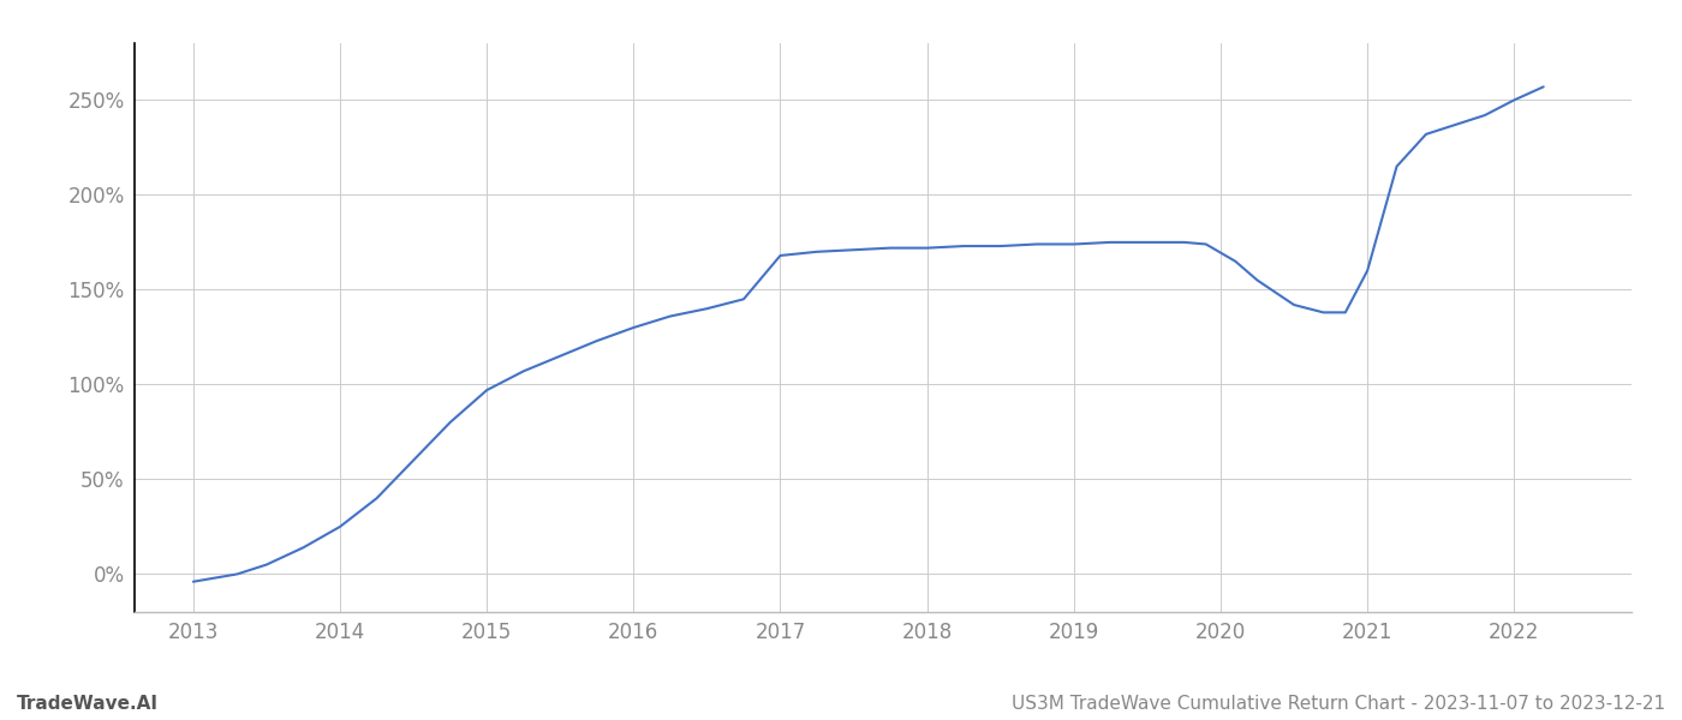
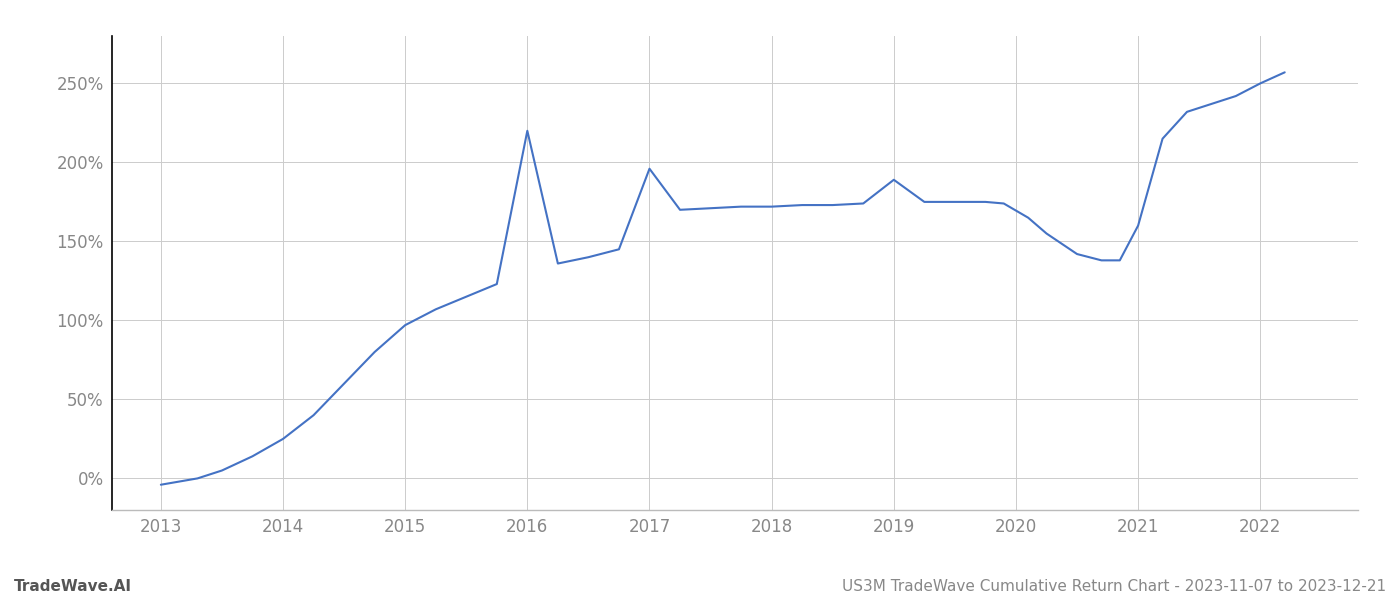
2016: 130% -> 220%
2017: 168% -> 196%
2019: 174% -> 189%
